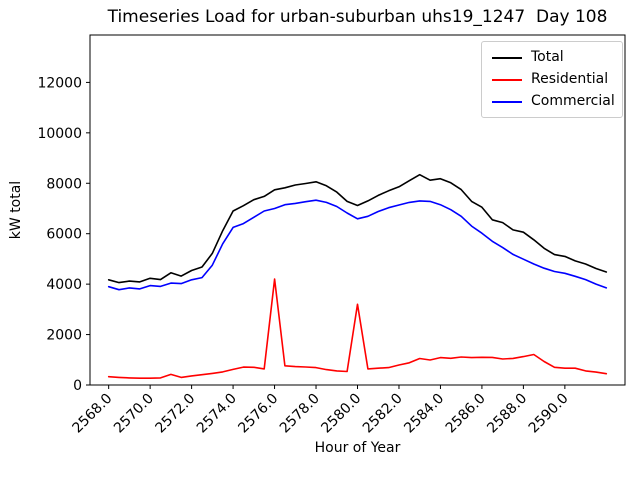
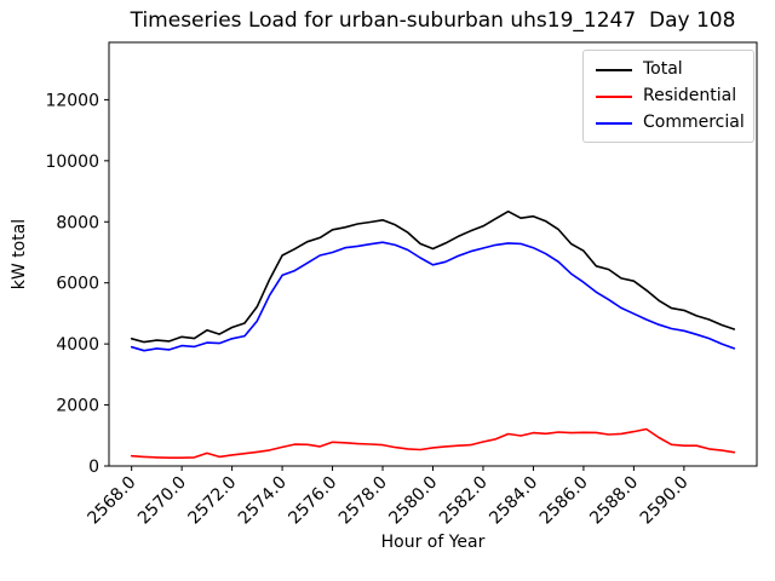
Residential/2576.0: 4200 -> 800
Residential/2580.0: 3200 -> 600
